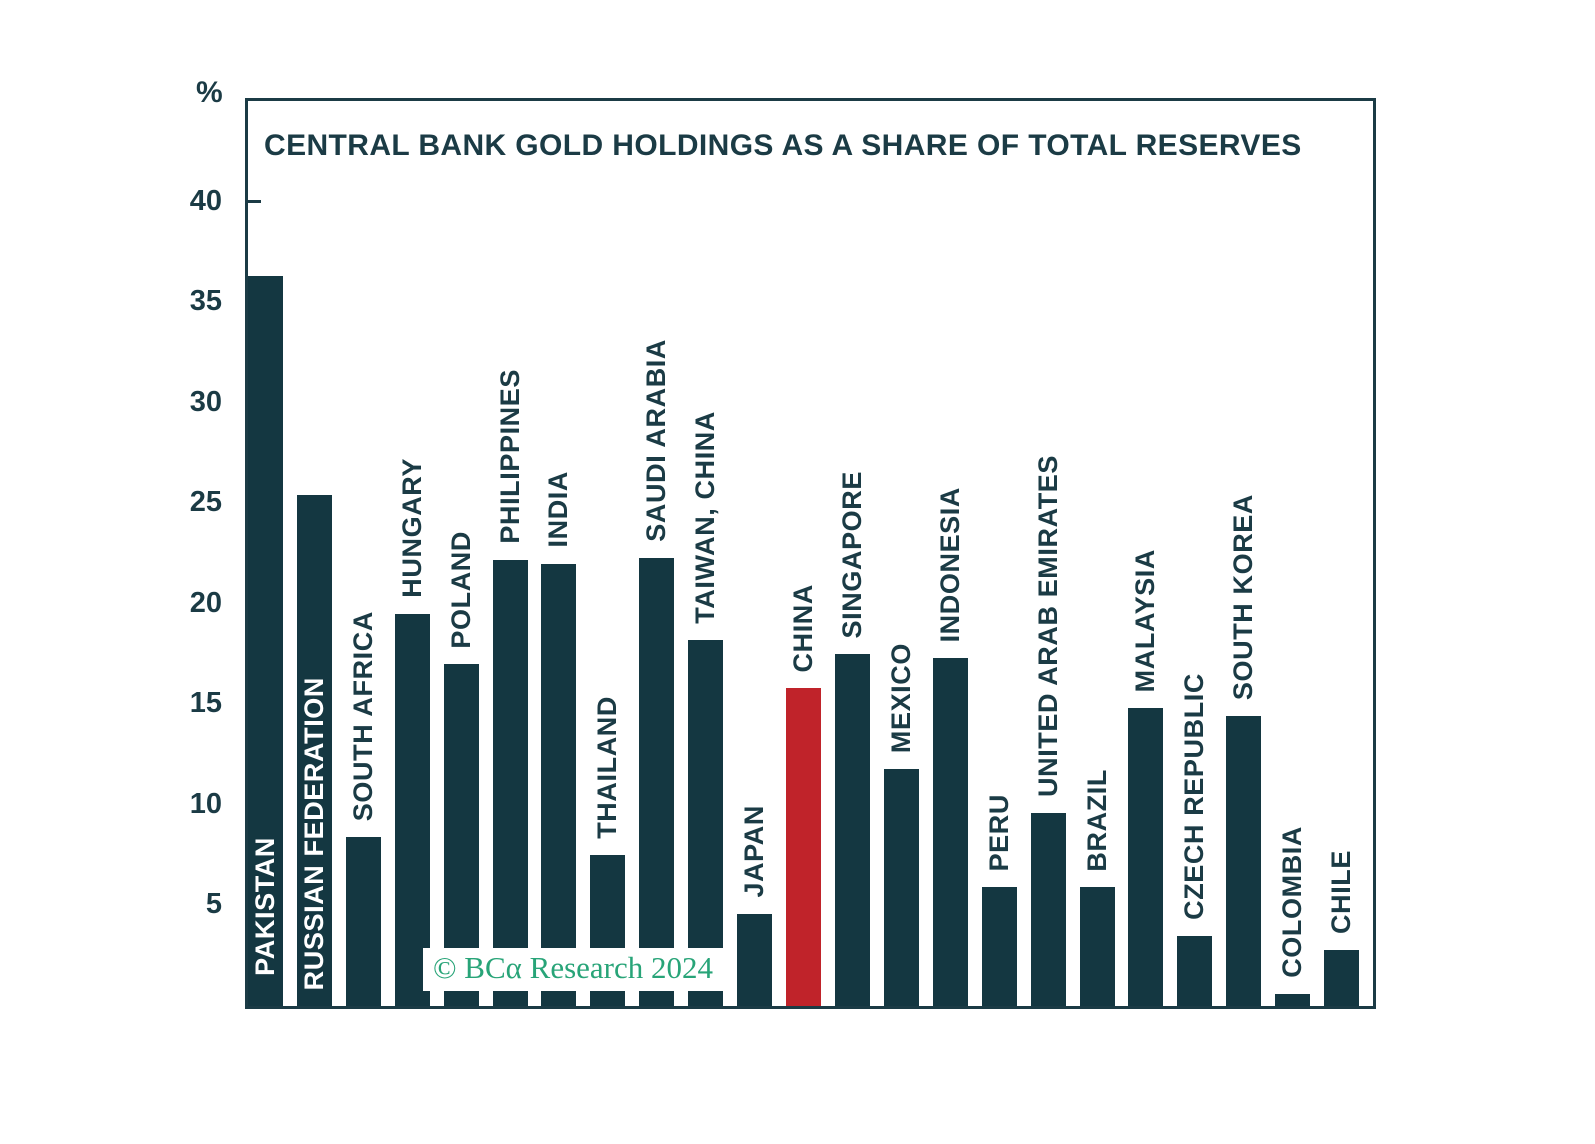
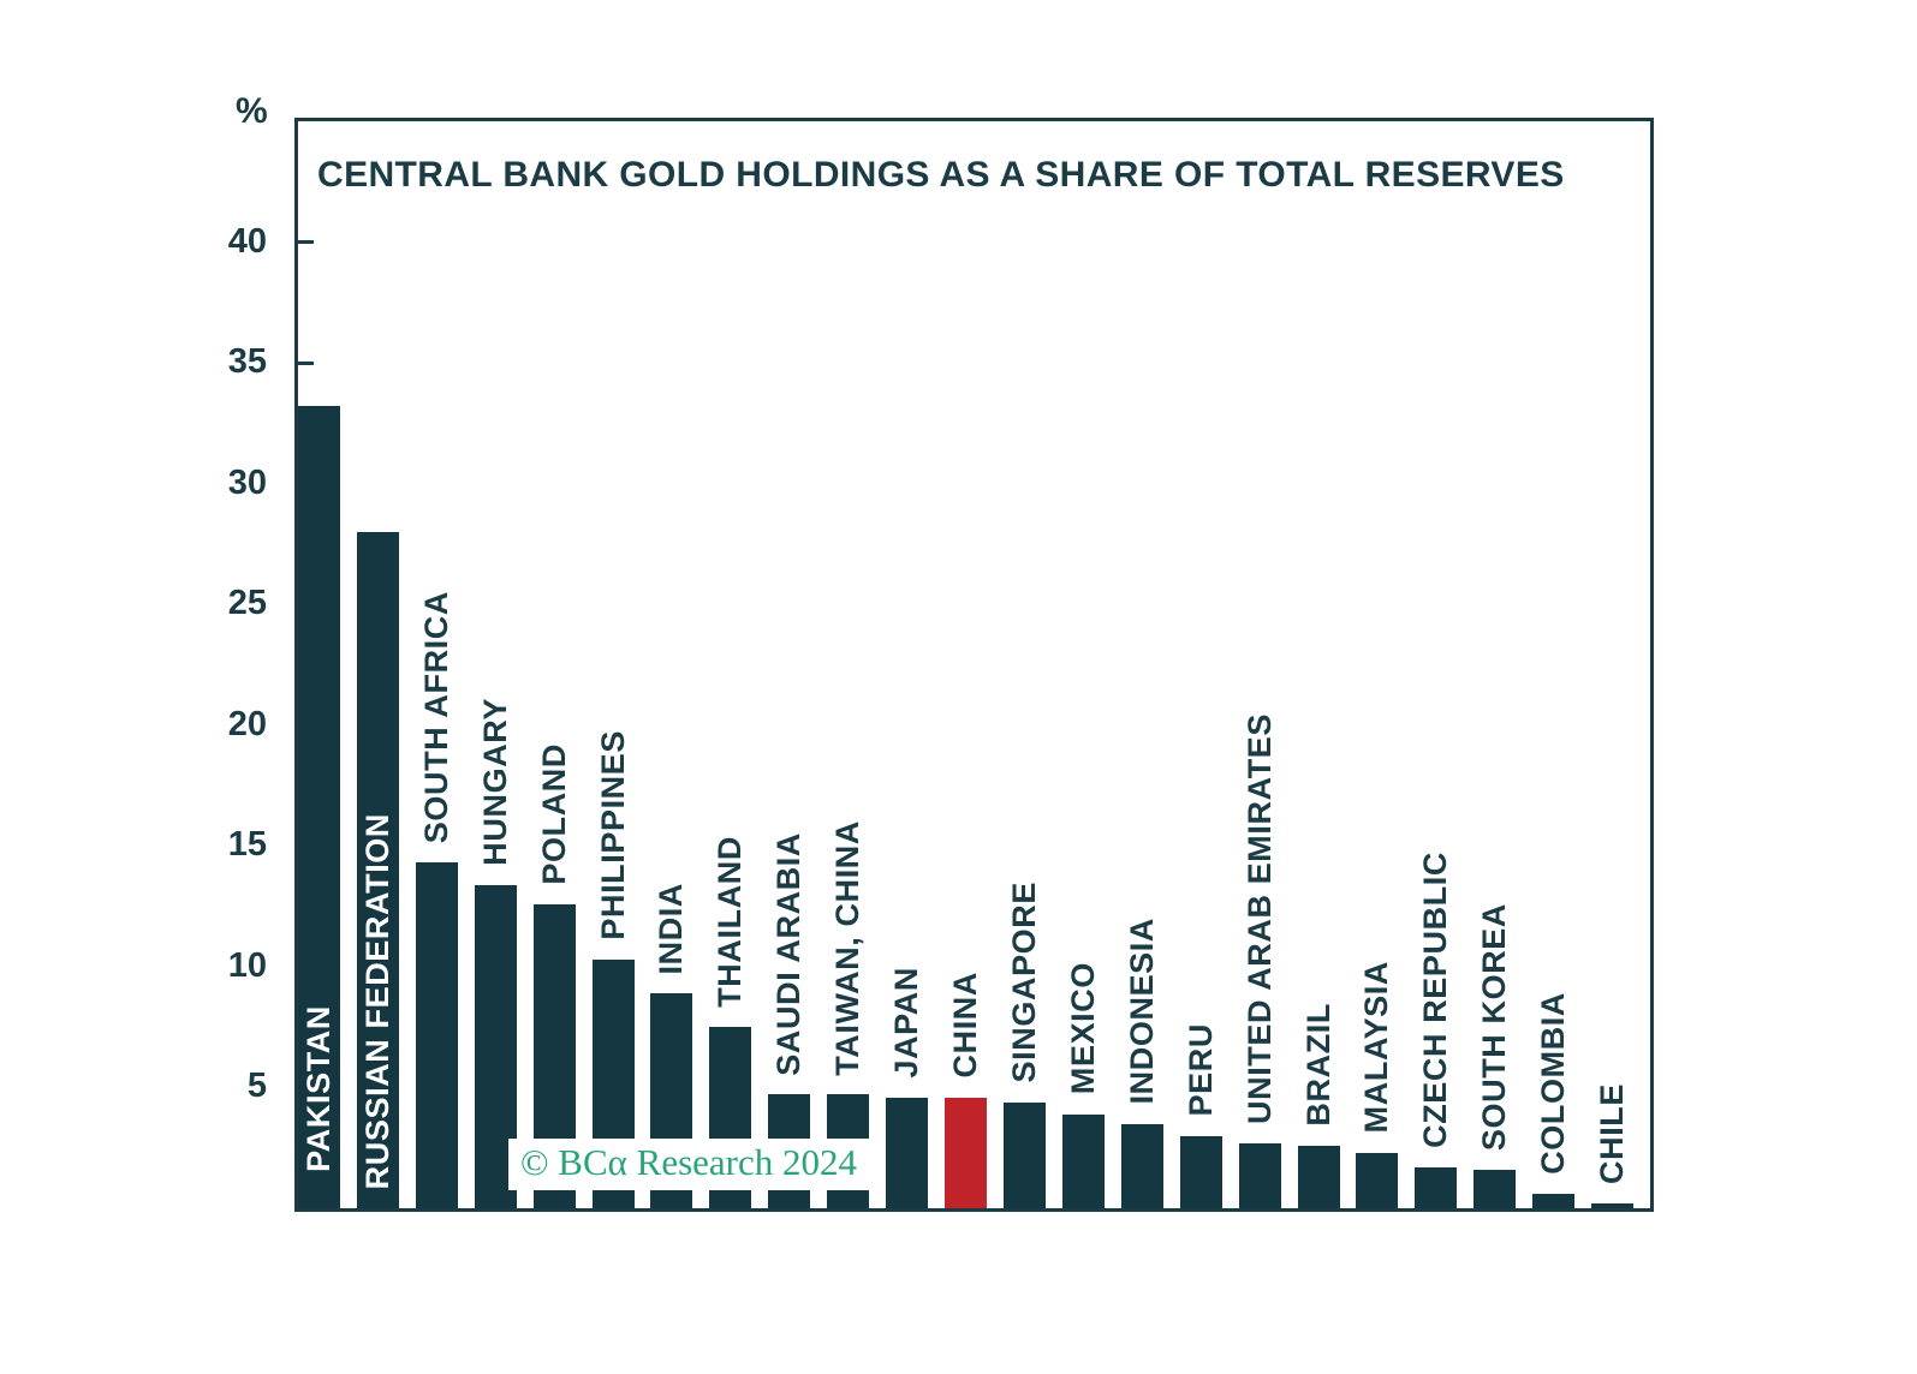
PAKISTAN: 36.3 -> 33.2
RUSSIAN FEDERATION: 25.4 -> 28.0
SOUTH AFRICA: 8.4 -> 14.3
HUNGARY: 19.5 -> 13.4
POLAND: 17.0 -> 12.6
PHILIPPINES: 22.2 -> 10.3
INDIA: 22.0 -> 8.9
SAUDI ARABIA: 22.3 -> 4.7
TAIWAN, CHINA: 18.2 -> 4.7
CHINA: 15.8 -> 4.6
SINGAPORE: 17.5 -> 4.4
MEXICO: 11.8 -> 3.9
INDONESIA: 17.3 -> 3.5
PERU: 5.9 -> 3.0
UNITED ARAB EMIRATES: 9.6 -> 2.7
BRAZIL: 5.9 -> 2.6
MALAYSIA: 14.8 -> 2.3
CZECH REPUBLIC: 3.5 -> 1.7
SOUTH KOREA: 14.4 -> 1.6
CHILE: 2.8 -> 0.2
